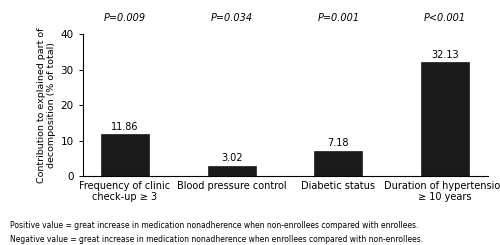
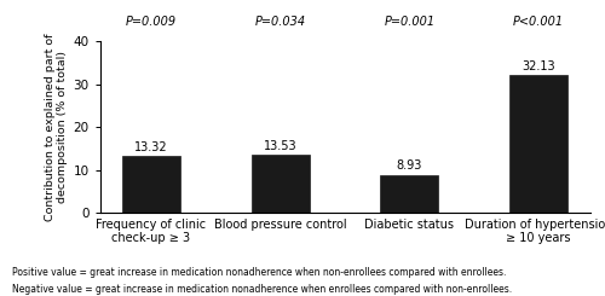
Frequency of clinic check-up ≥ 3: 11.86 -> 13.32
Blood pressure control: 3.02 -> 13.53
Diabetic status: 7.18 -> 8.93
